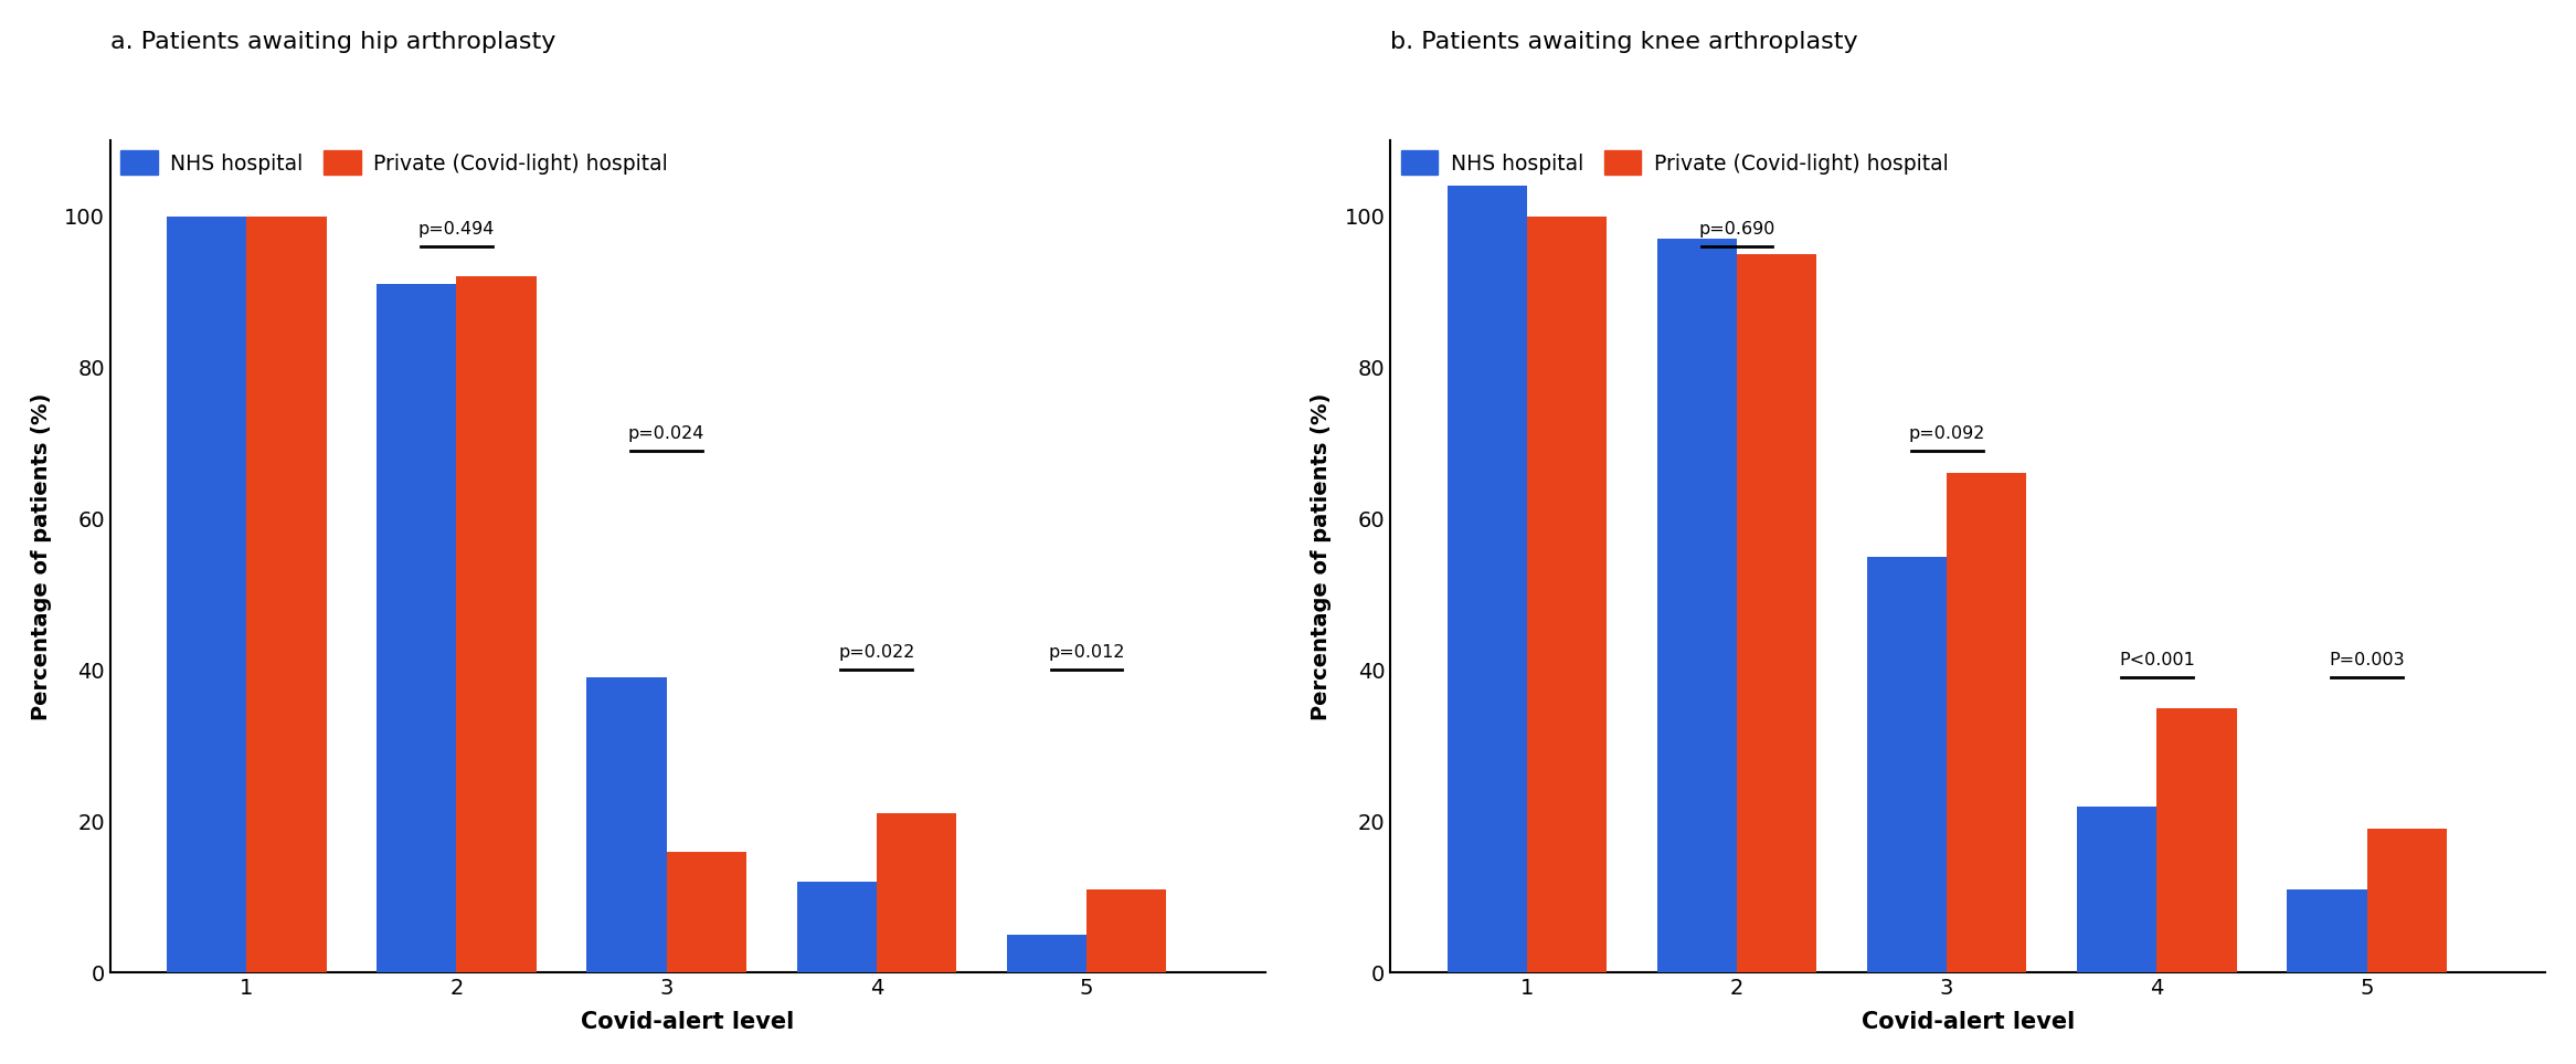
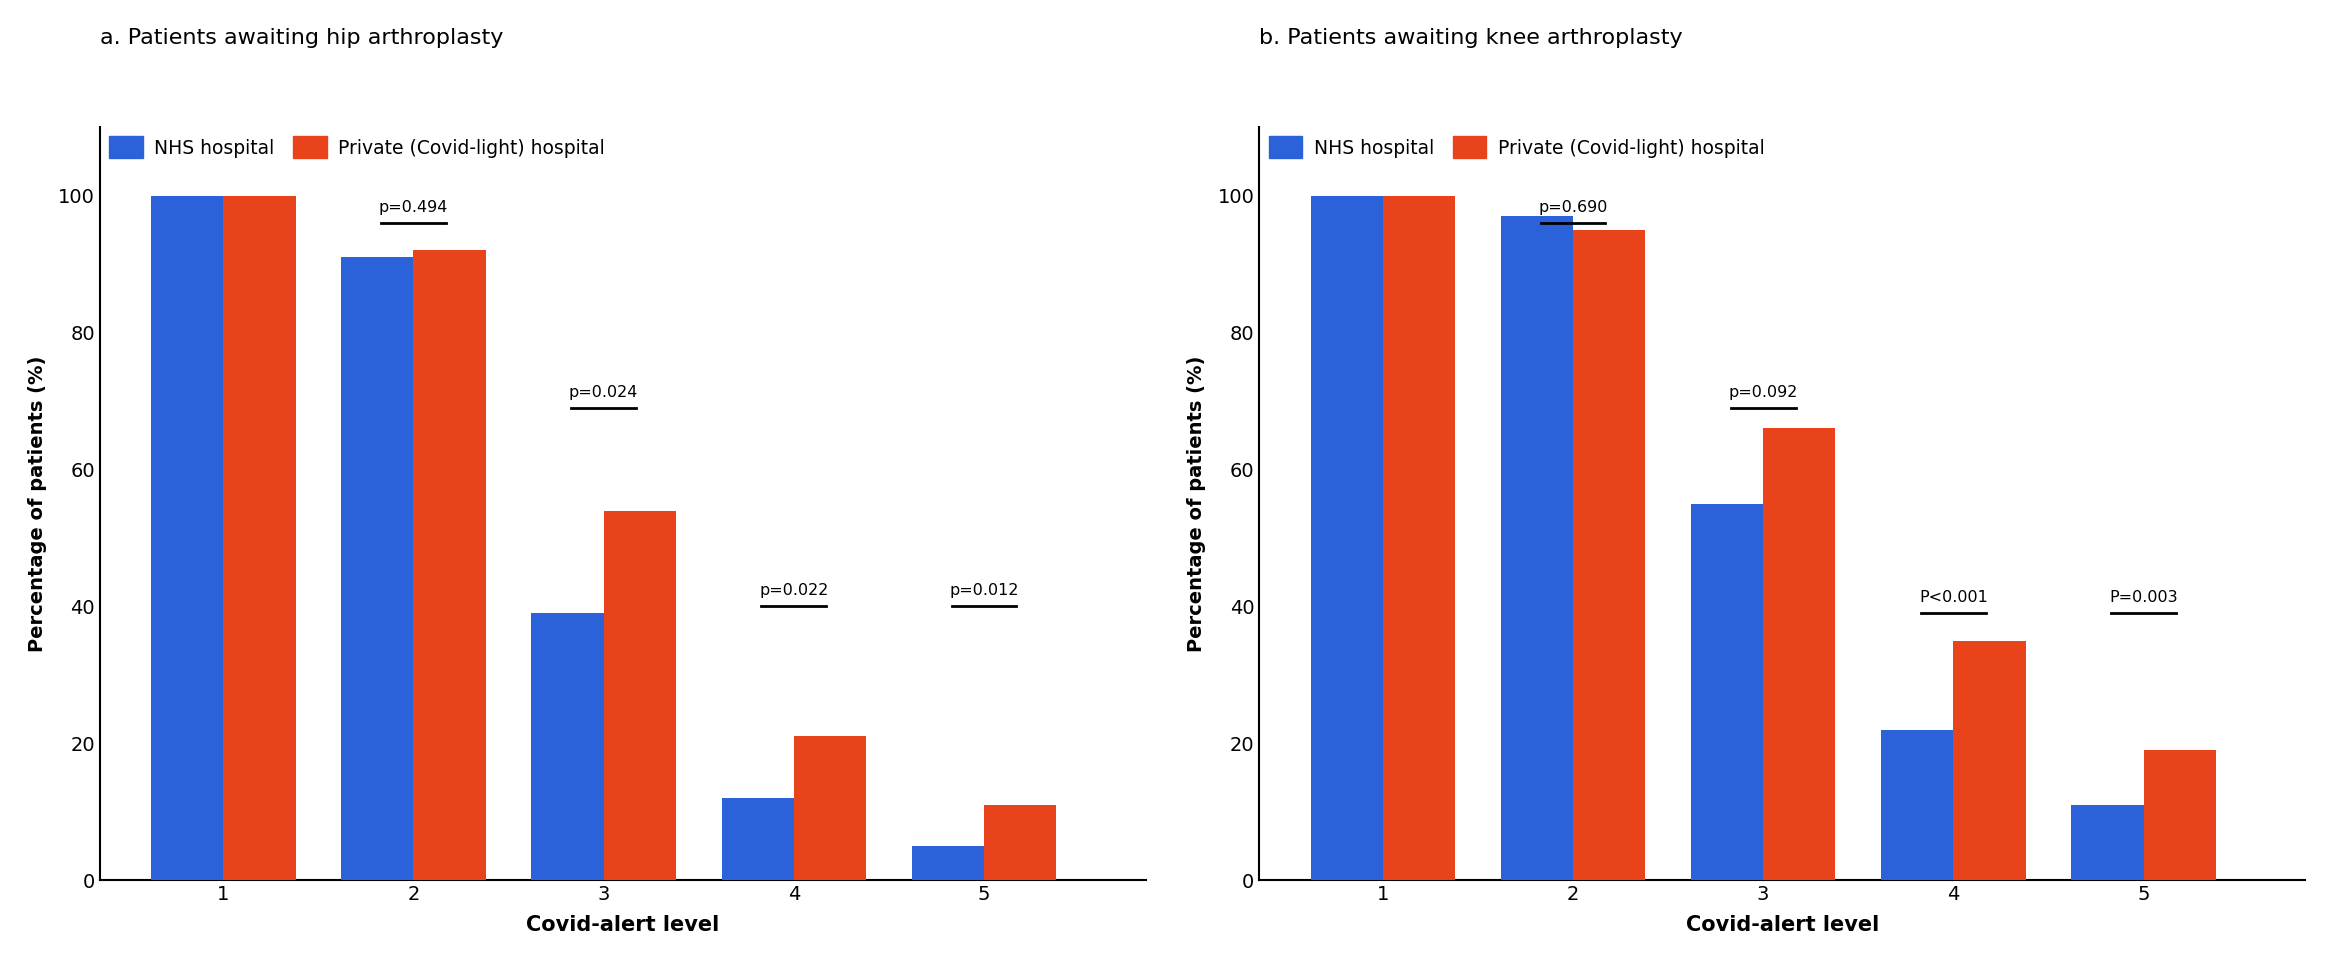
a. Patients awaiting hip arthroplasty/Private (Covid-light) hospital/3: 16 -> 54
b. Patients awaiting knee arthroplasty/NHS hospital/1: 104 -> 100
